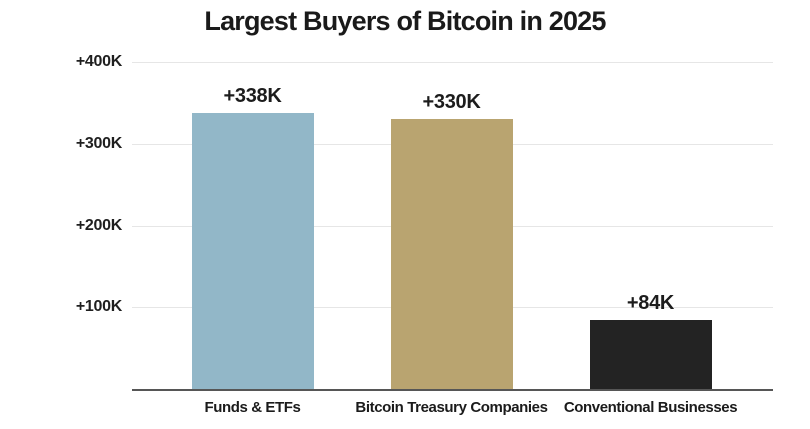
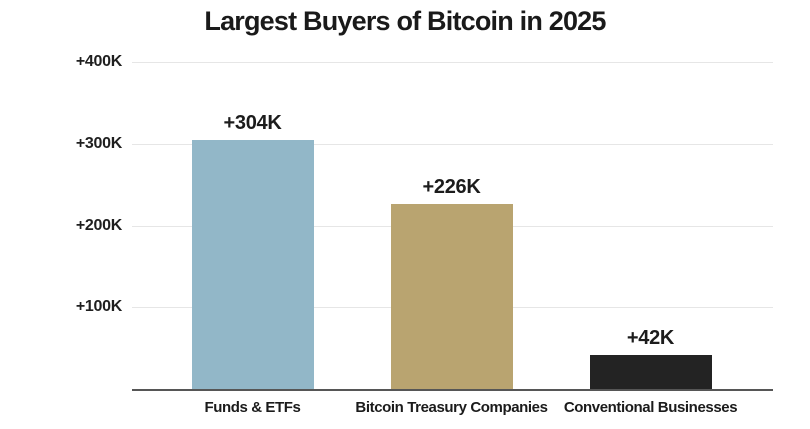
Funds & ETFs: +338K -> +304K
Bitcoin Treasury Companies: +330K -> +226K
Conventional Businesses: +84K -> +42K
